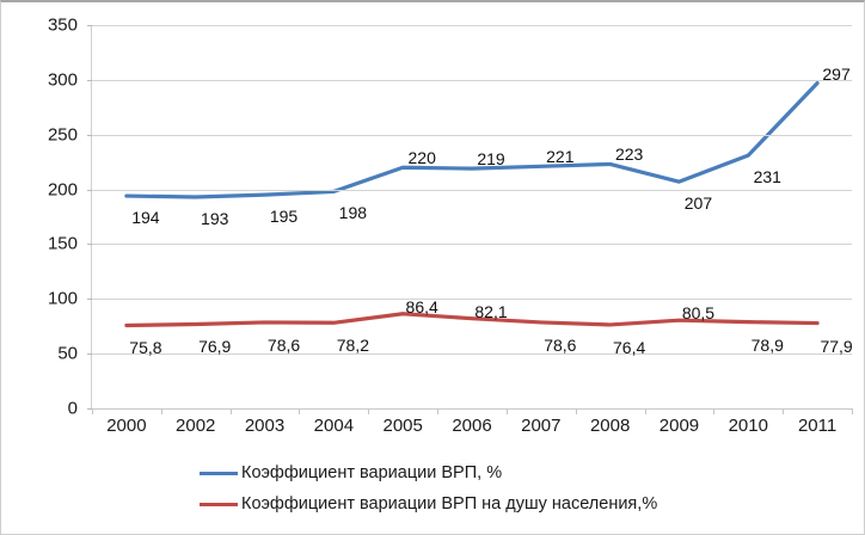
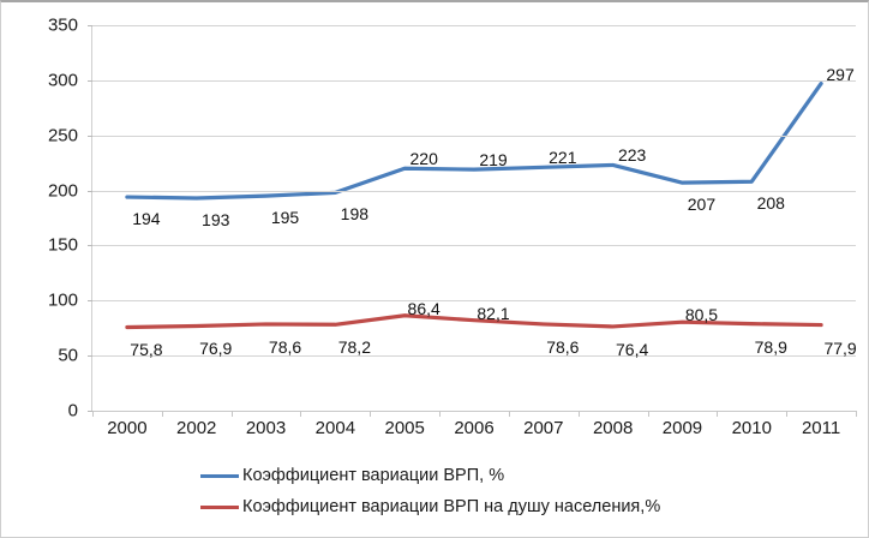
Коэффициент вариации ВРП, %/2010: 231 -> 208
